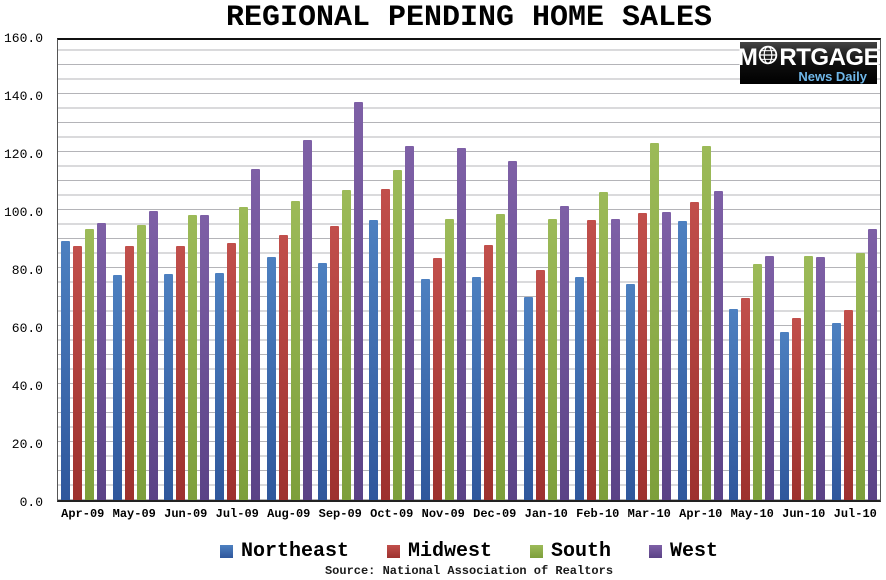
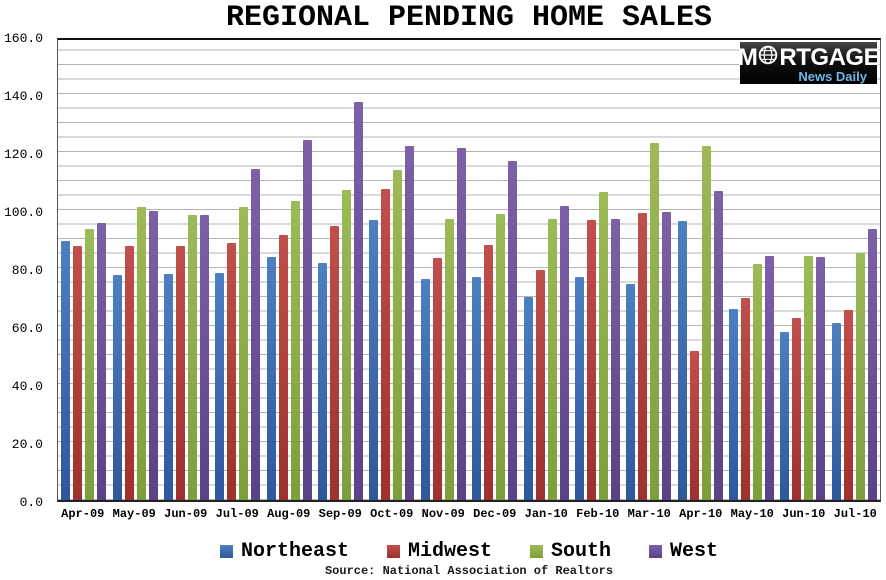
South/May-09: 96 -> 102
Midwest/Apr-10: 104 -> 52
